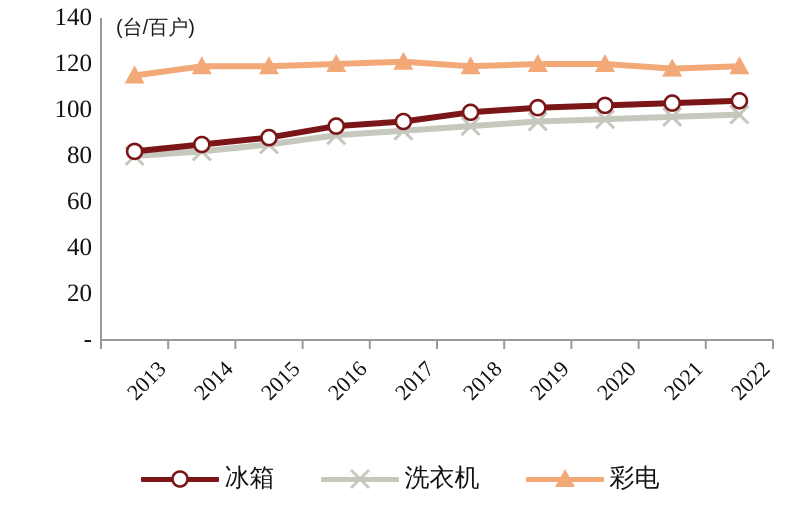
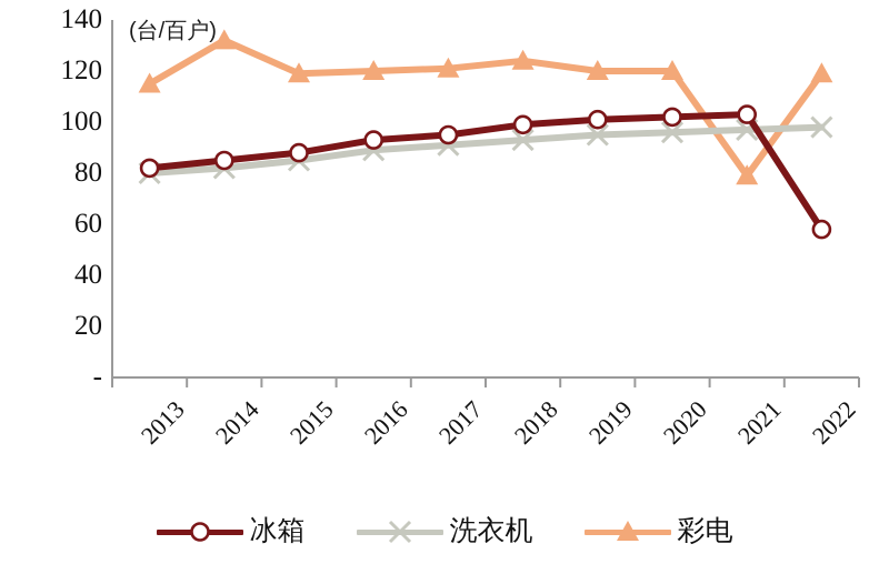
彩电/2014: 119 -> 132
彩电/2018: 119 -> 124
彩电/2021: 118 -> 79
冰箱/2022: 104 -> 58
